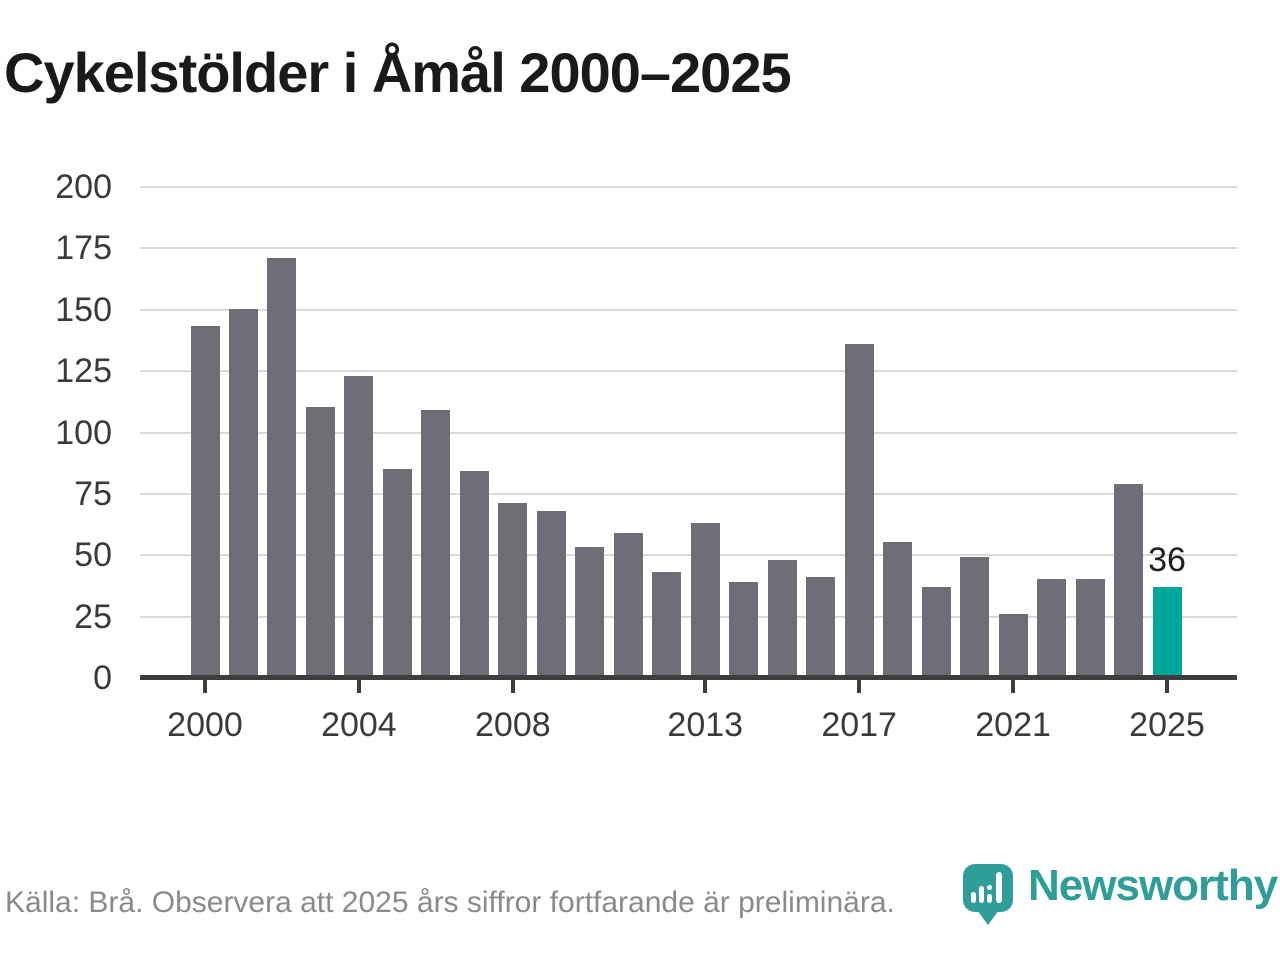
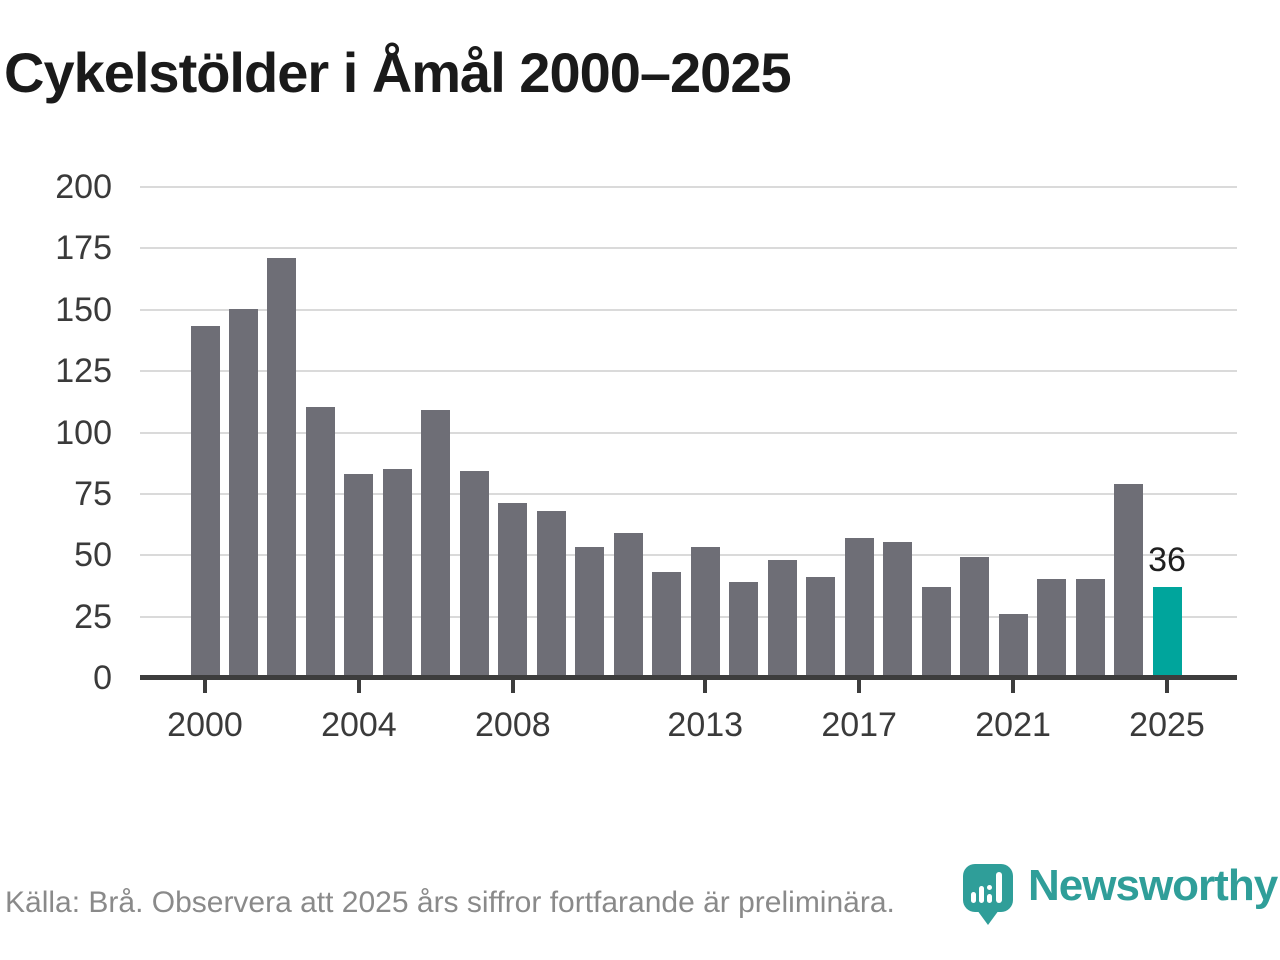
2004: 122 -> 82
2013: 62 -> 52
2017: 135 -> 56
